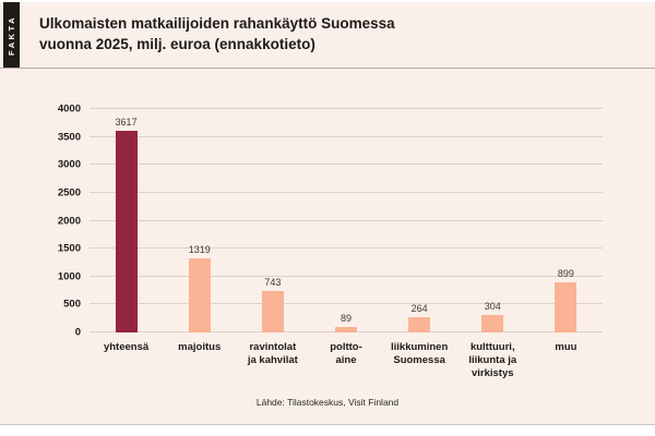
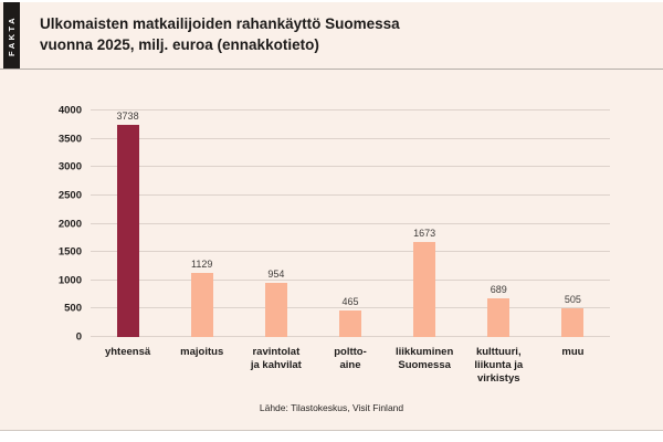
yhteensä: 3617 -> 3738
majoitus: 1319 -> 1129
ravintolat ja kahvilat: 743 -> 954
poltto- aine: 89 -> 465
liikkuminen Suomessa: 264 -> 1673
kulttuuri, liikunta ja virkistys: 304 -> 689
muu: 899 -> 505
